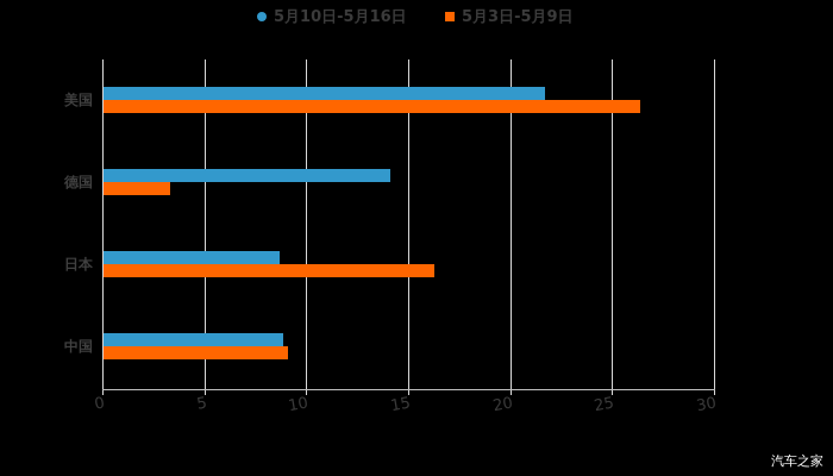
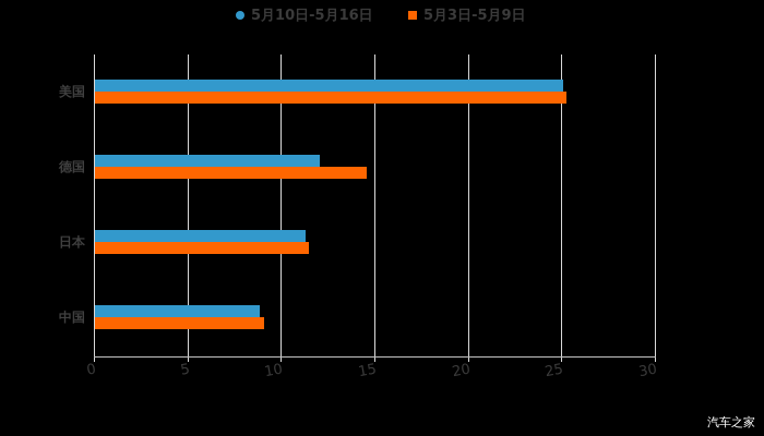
5月10日-5月16日/美国: 21.7 -> 25.1
5月3日-5月9日/美国: 26.4 -> 25.3
5月10日-5月16日/德国: 14.1 -> 12.1
5月3日-5月9日/德国: 3.3 -> 14.6
5月10日-5月16日/日本: 8.7 -> 11.3
5月3日-5月9日/日本: 16.3 -> 11.5
